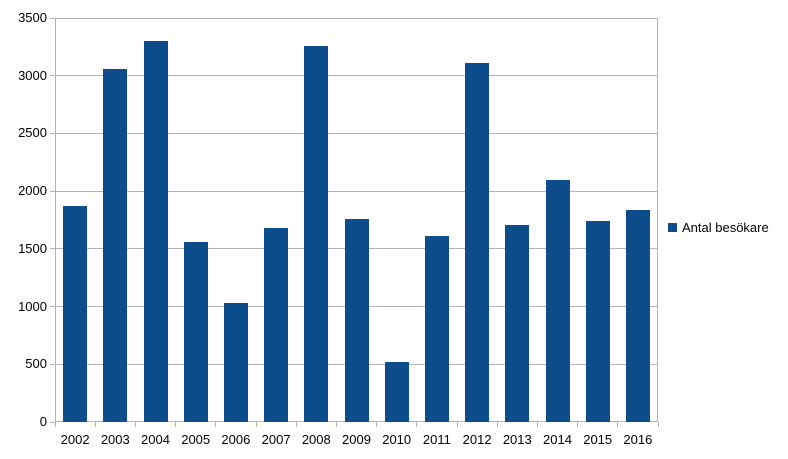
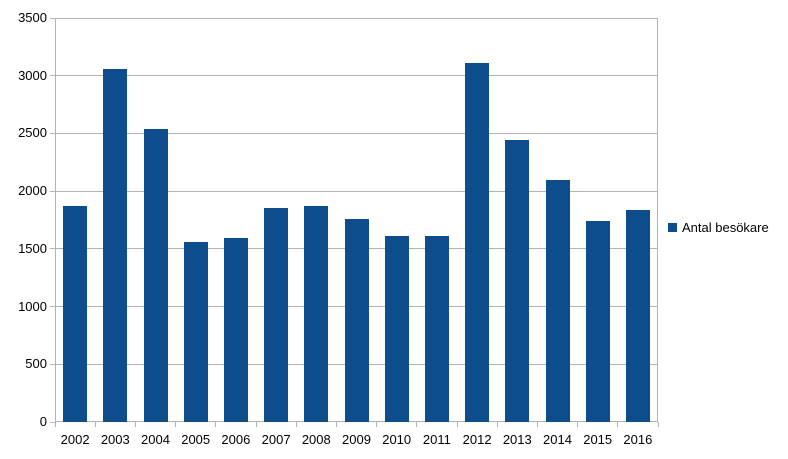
2004: 3300 -> 2540
2006: 1030 -> 1590
2007: 1680 -> 1860
2008: 3260 -> 1870
2010: 520 -> 1610
2013: 1710 -> 2440
